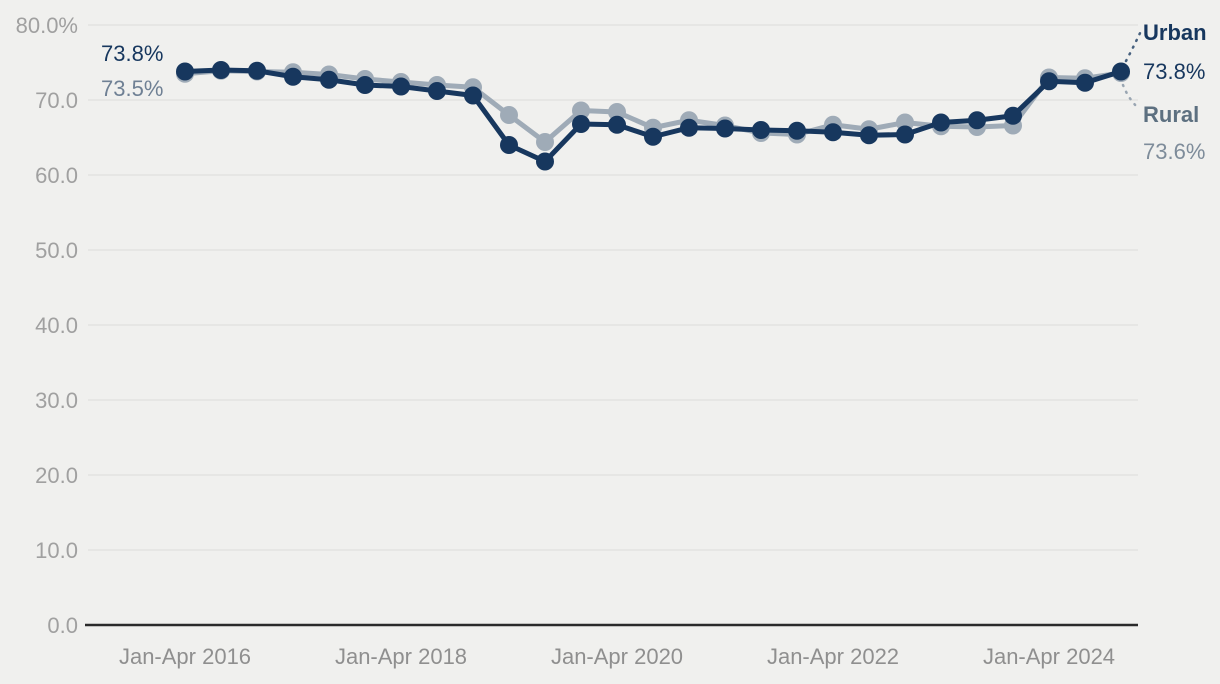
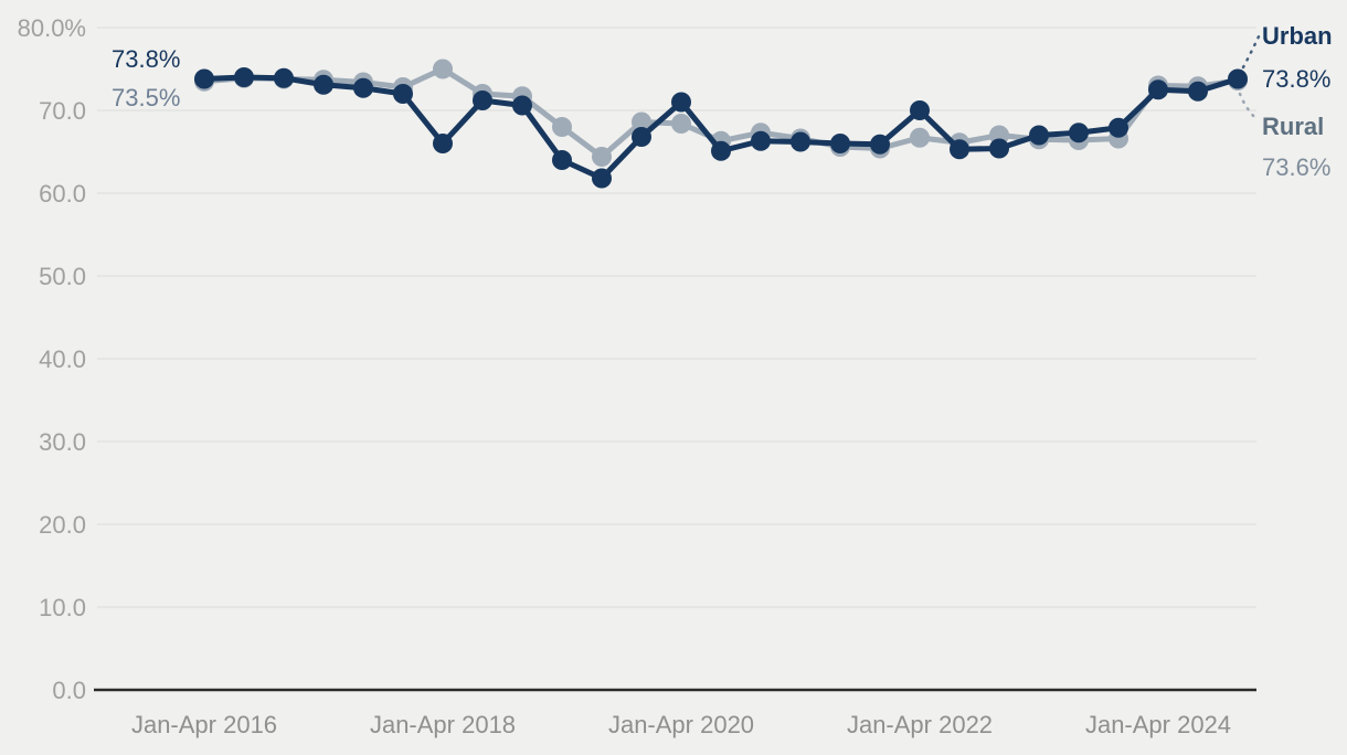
Rural/Jan-Apr 2018: 72% -> 75%
Urban/Jan-Apr 2018: 72% -> 66%
Urban/Jan-Apr 2020: 67% -> 71%
Urban/Jan-Apr 2022: 66% -> 70%
